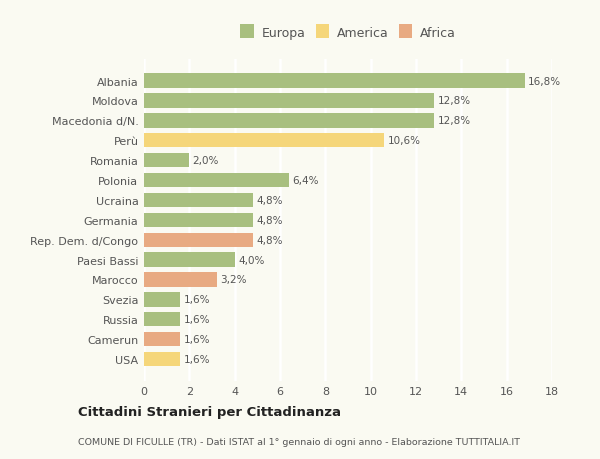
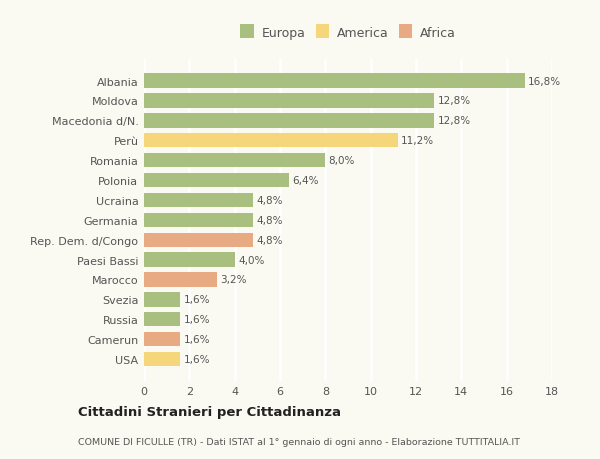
Perù: 10,6% -> 11,2%
Romania: 2,0% -> 8,0%
